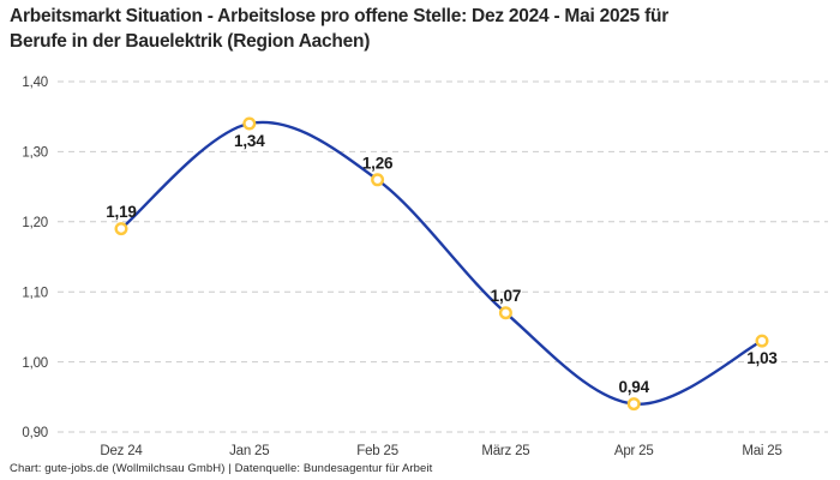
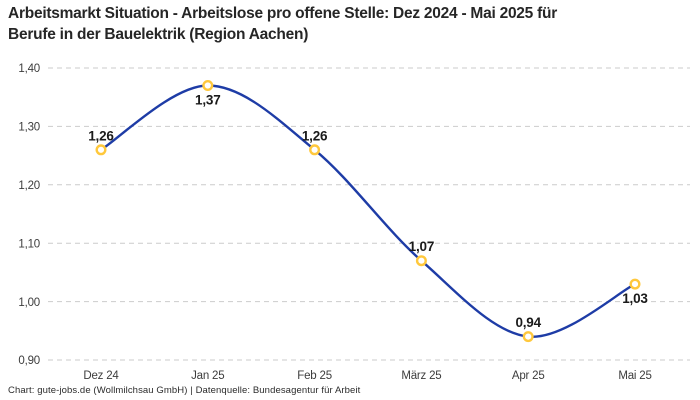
Dez 24: 1,19 -> 1,26
Jan 25: 1,34 -> 1,37
